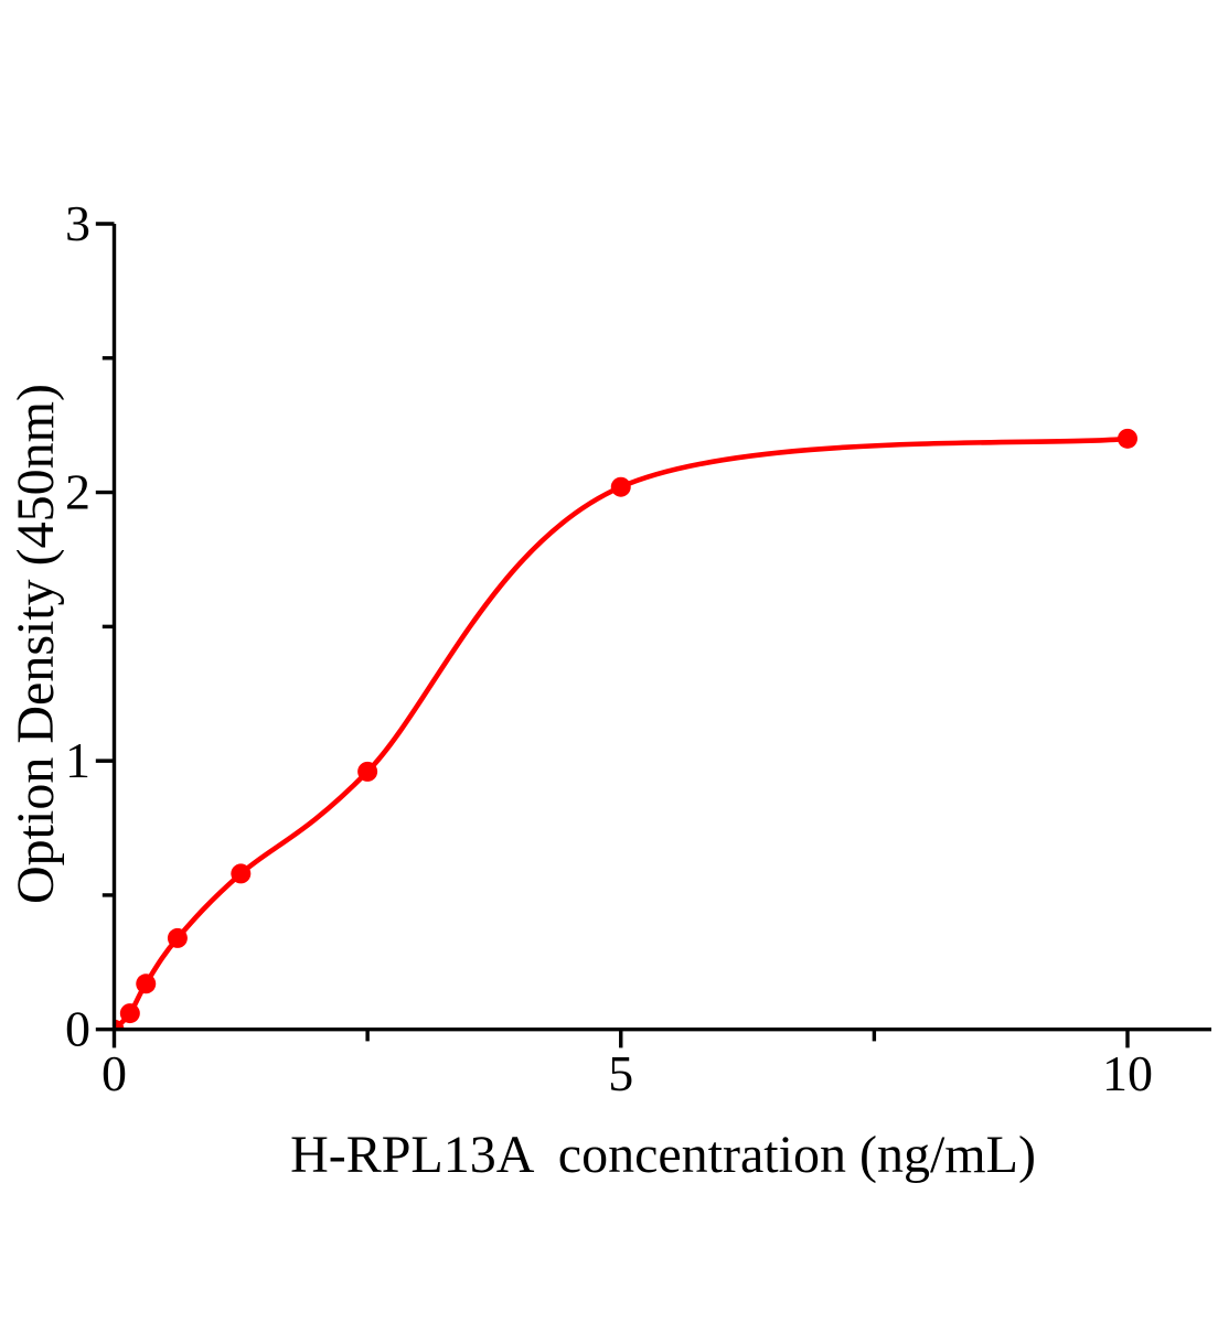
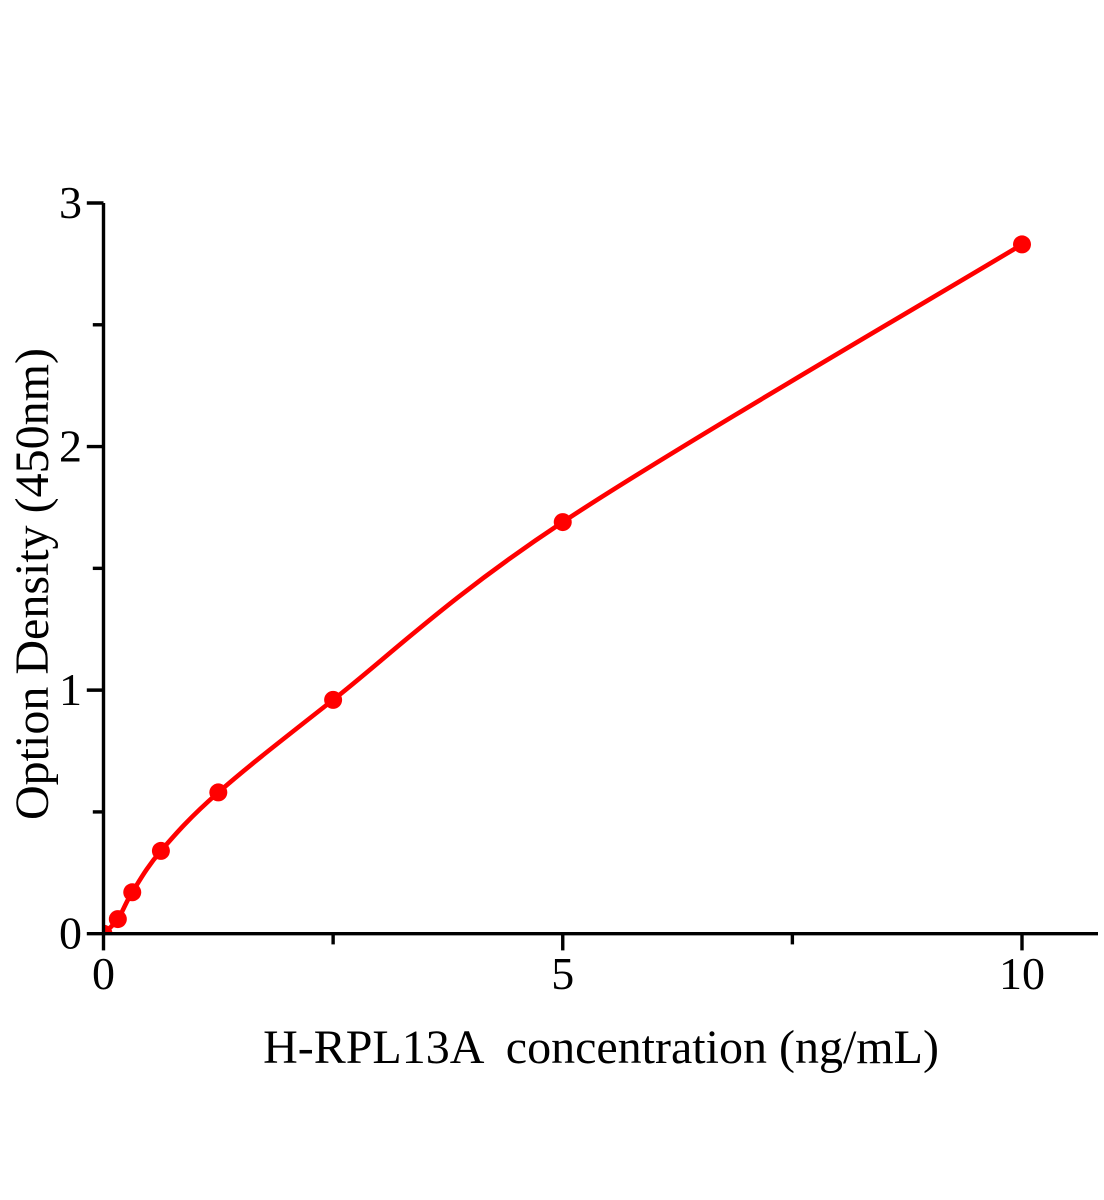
5: 2.02 -> 1.69
10: 2.20 -> 2.83
